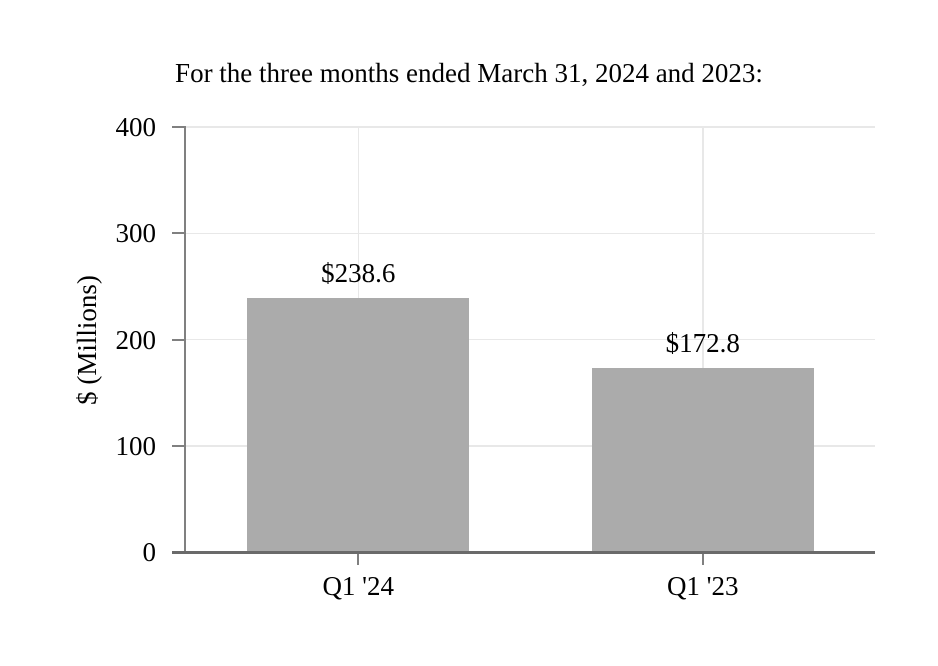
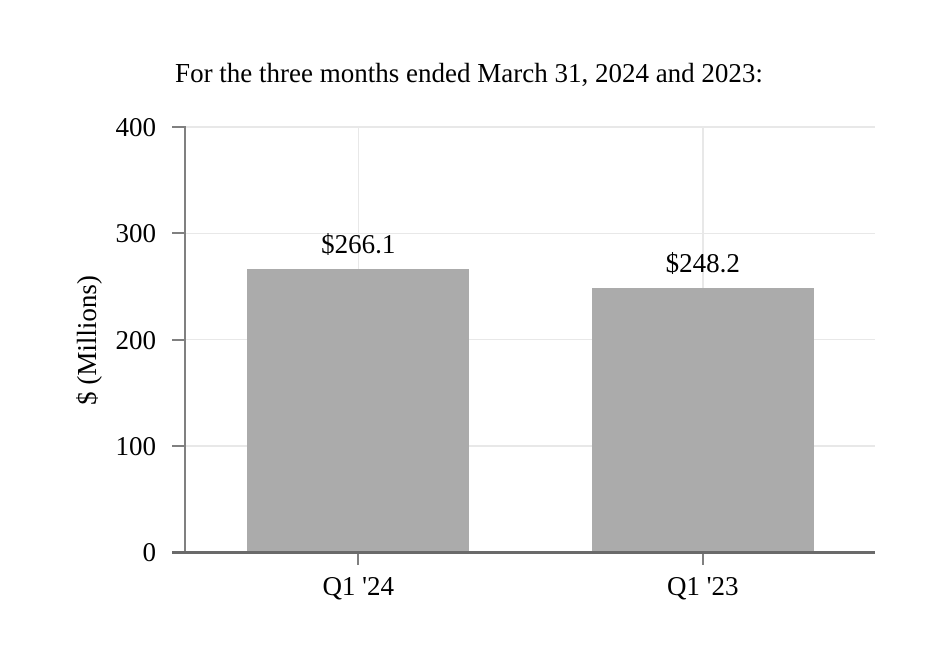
Q1 '24: $238.6 -> $266.1
Q1 '23: $172.8 -> $248.2
